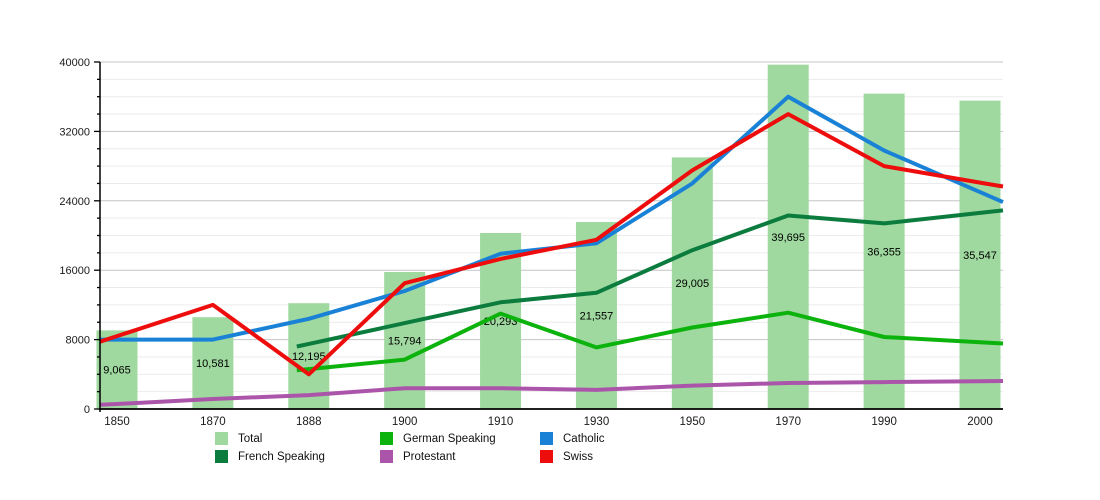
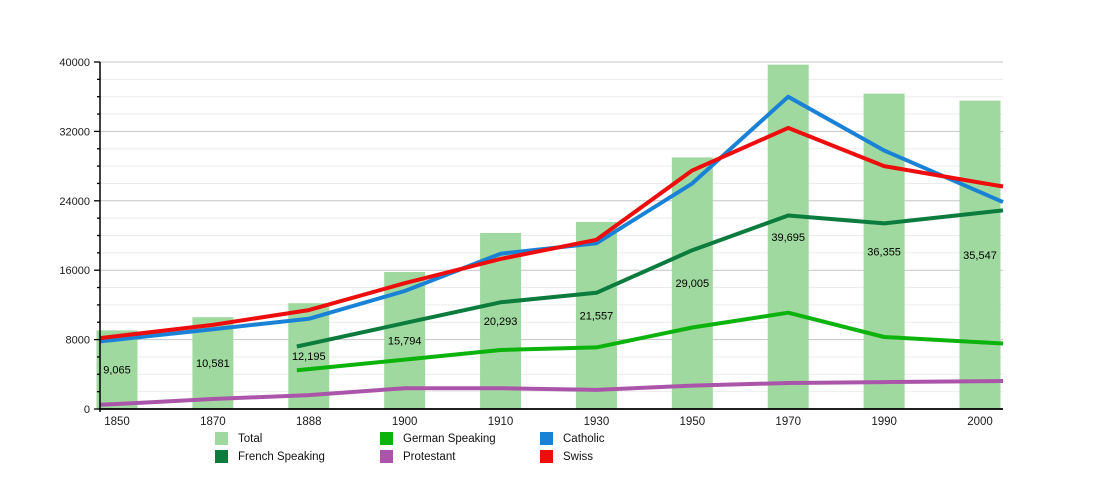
Catholic/1870: 8000 -> 9000
Swiss/1870: 12000 -> 10000
Swiss/1888: 4000 -> 11000
German Speaking/1910: 11000 -> 7000
Swiss/1970: 34000 -> 32000
